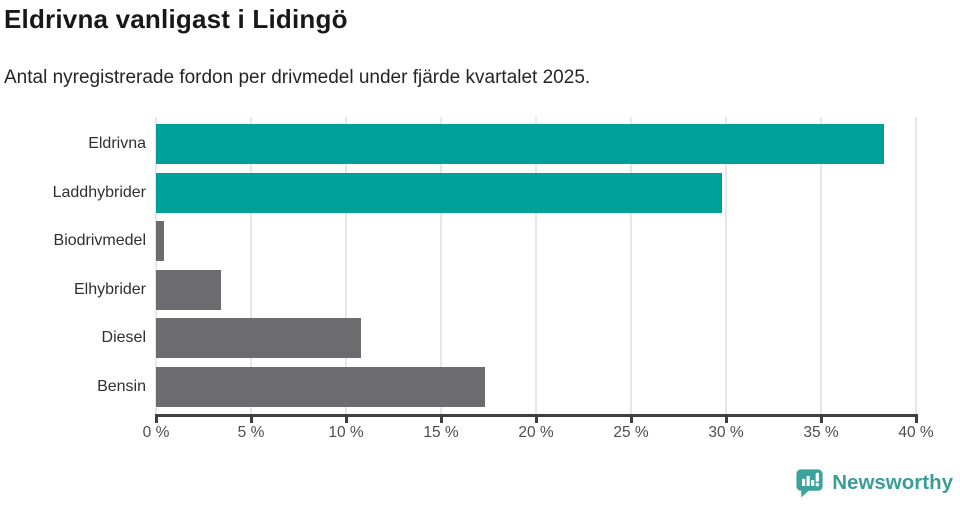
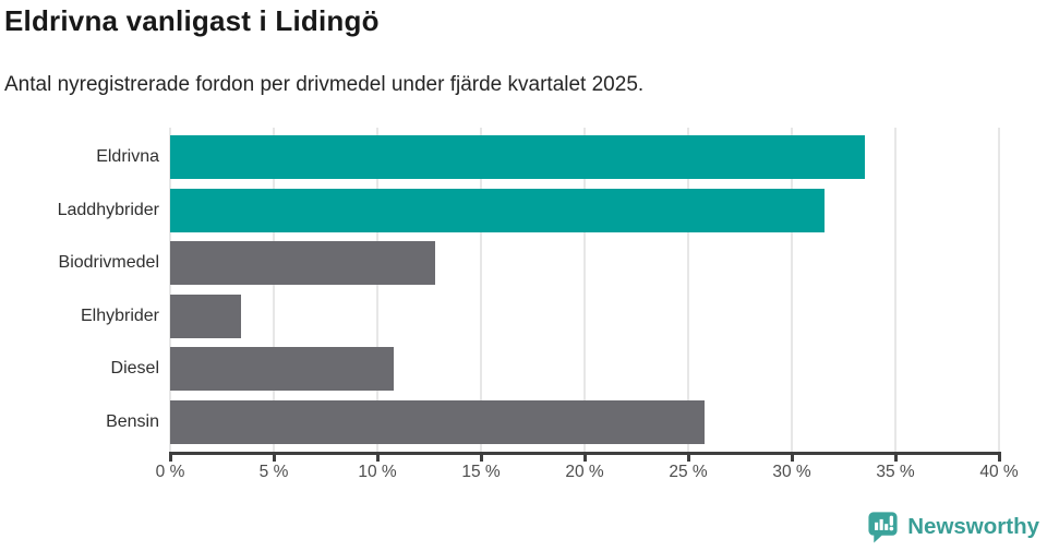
Eldrivna: 38.3% -> 33.5%
Laddhybrider: 29.8% -> 31.6%
Biodrivmedel: 0.4% -> 12.8%
Bensin: 17.3% -> 25.8%
